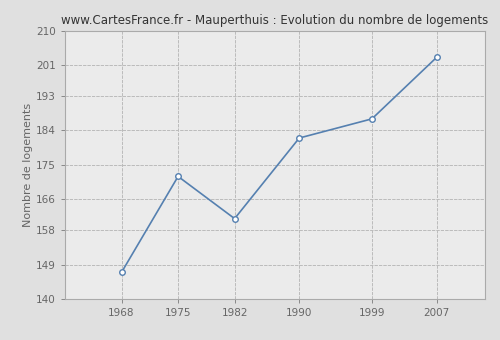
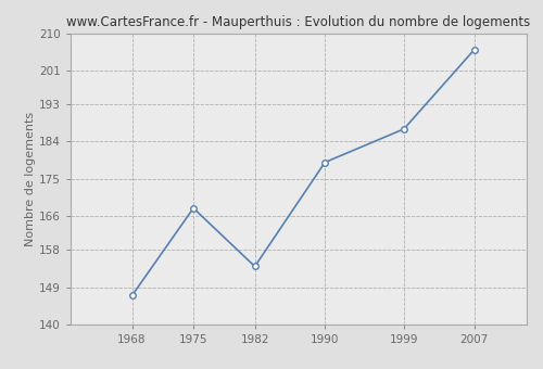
1975: 172 -> 168
1982: 161 -> 154
1990: 182 -> 179
2007: 203 -> 206
